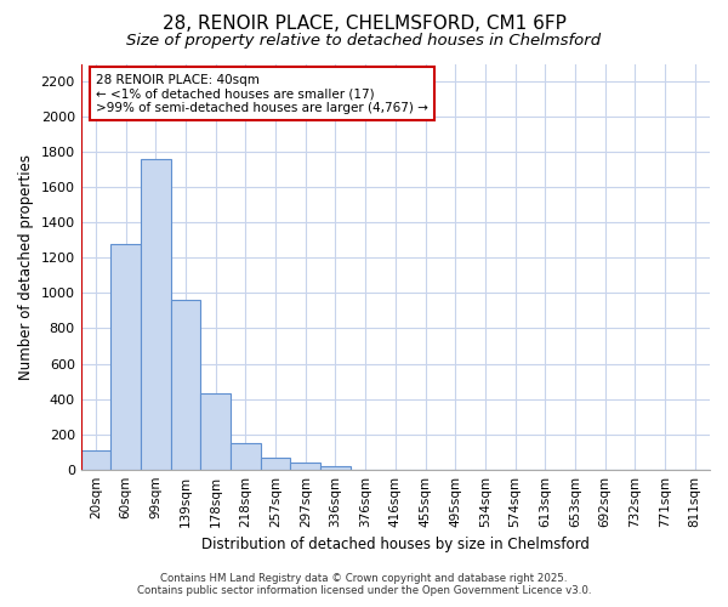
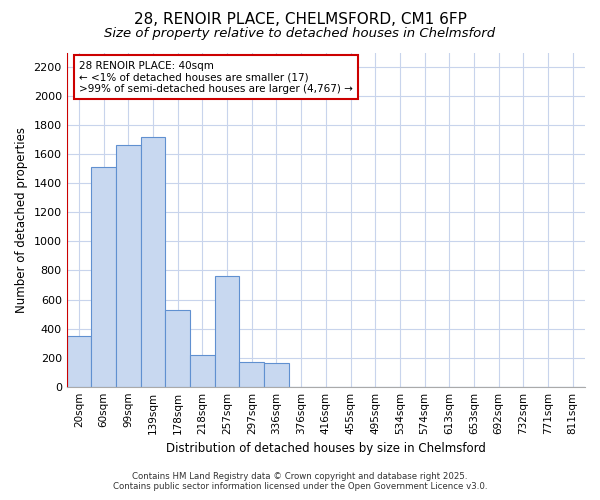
20sqm: 110 -> 350
60sqm: 1280 -> 1510
99sqm: 1760 -> 1660
139sqm: 960 -> 1720
178sqm: 430 -> 530
218sqm: 150 -> 220
257sqm: 70 -> 760
297sqm: 40 -> 170
336sqm: 20 -> 160
